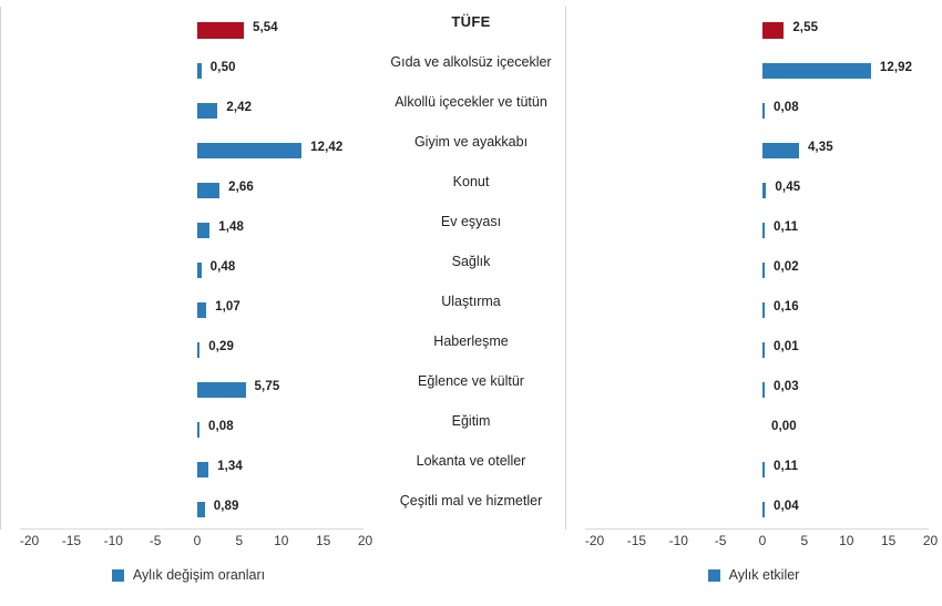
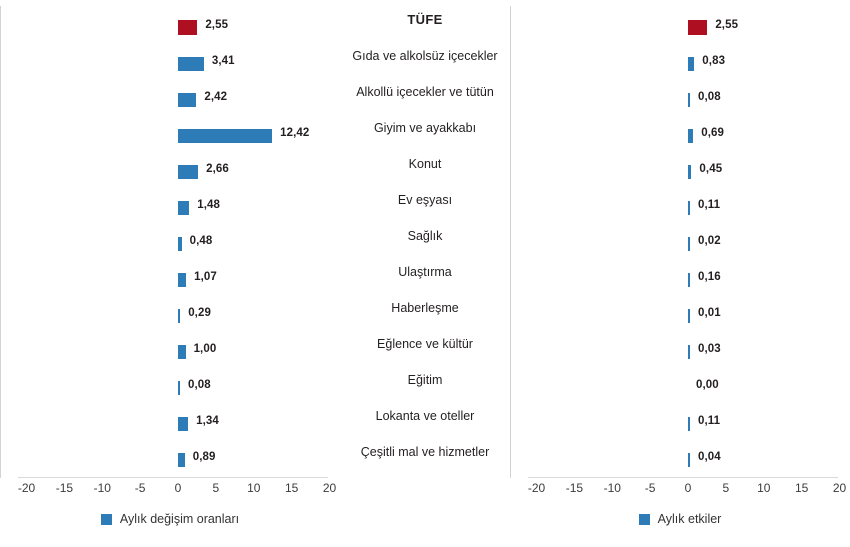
Aylık değişim oranları/TÜFE: 5,54 -> 2,55
Aylık değişim oranları/Gıda ve alkolsüz içecekler: 0,50 -> 3,41
Aylık etkiler/Gıda ve alkolsüz içecekler: 12,92 -> 0,83
Aylık etkiler/Giyim ve ayakkabı: 4,35 -> 0,69
Aylık değişim oranları/Eğlence ve kültür: 5,75 -> 1,00
